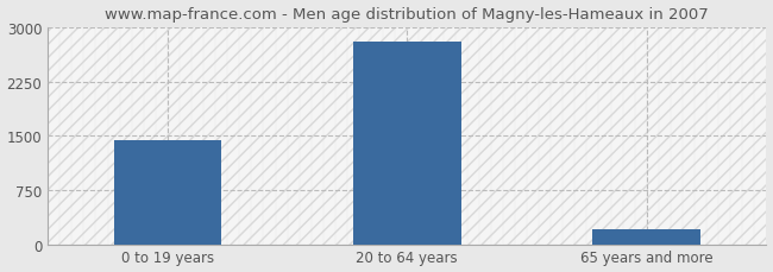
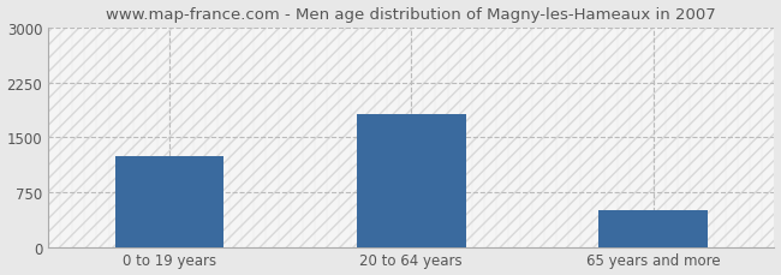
0 to 19 years: 1430 -> 1240
20 to 64 years: 2800 -> 1820
65 years and more: 200 -> 500
